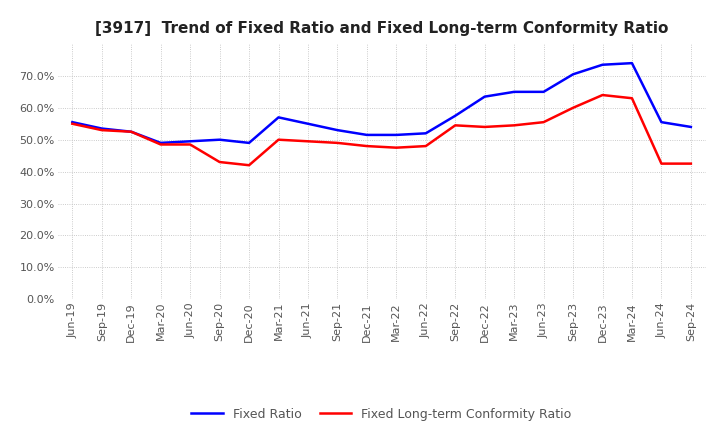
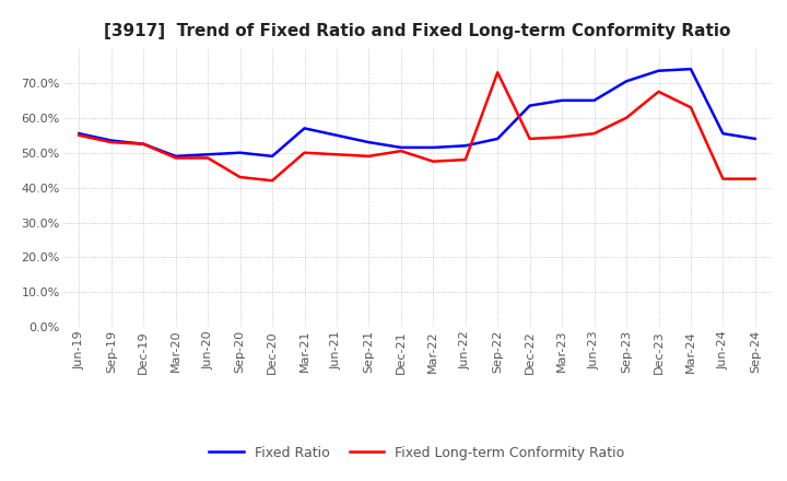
Fixed Long-term Conformity Ratio/Dec-21: 48.0% -> 50.5%
Fixed Ratio/Sep-22: 57.5% -> 54.0%
Fixed Long-term Conformity Ratio/Sep-22: 54.5% -> 73.0%
Fixed Long-term Conformity Ratio/Dec-23: 64.0% -> 67.5%
